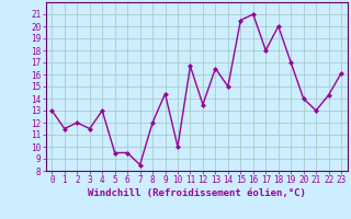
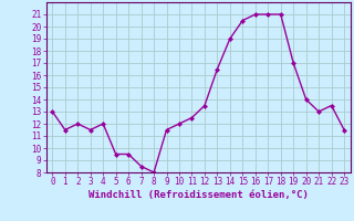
4: 13.0 -> 12.0
8: 12.0 -> 8.0
9: 14.4 -> 11.5
10: 10.0 -> 12.0
11: 16.7 -> 12.5
14: 15.0 -> 19.0
17: 18.0 -> 21.0
18: 20.0 -> 21.0
22: 14.3 -> 13.5
23: 16.1 -> 11.5
